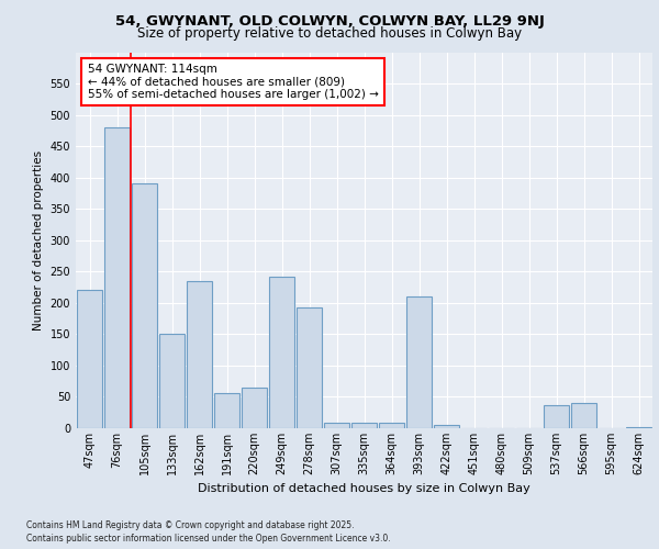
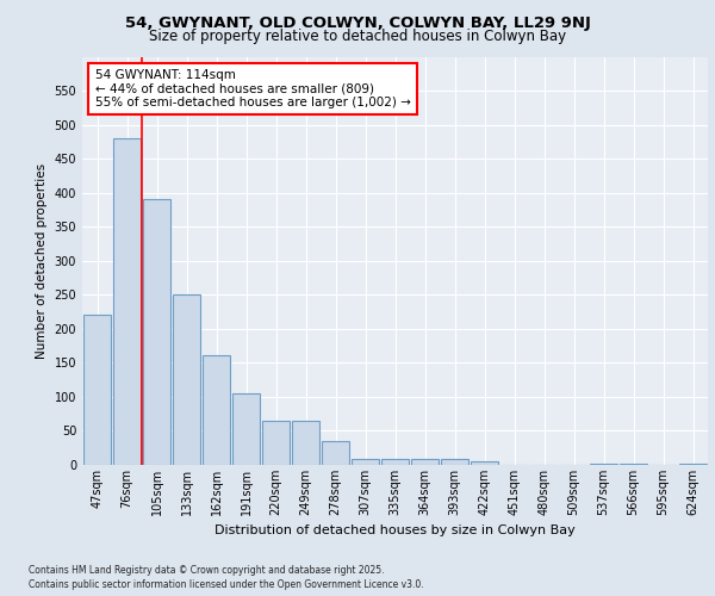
133sqm: 150 -> 250
162sqm: 234 -> 162
191sqm: 56 -> 105
249sqm: 242 -> 65
278sqm: 192 -> 35
393sqm: 210 -> 8
537sqm: 36 -> 2
566sqm: 40 -> 2
